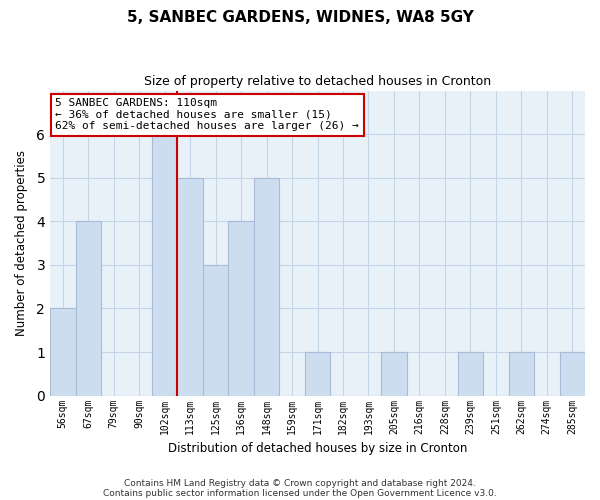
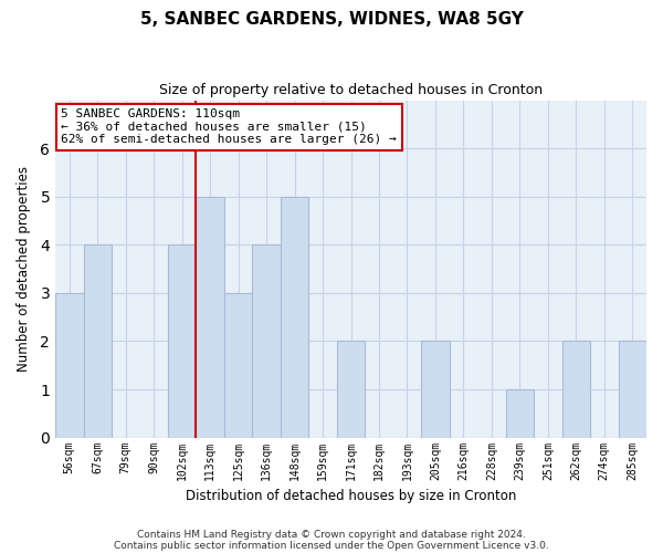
56sqm: 2 -> 3
102sqm: 6 -> 4
171sqm: 1 -> 2
205sqm: 1 -> 2
262sqm: 1 -> 2
285sqm: 1 -> 2
